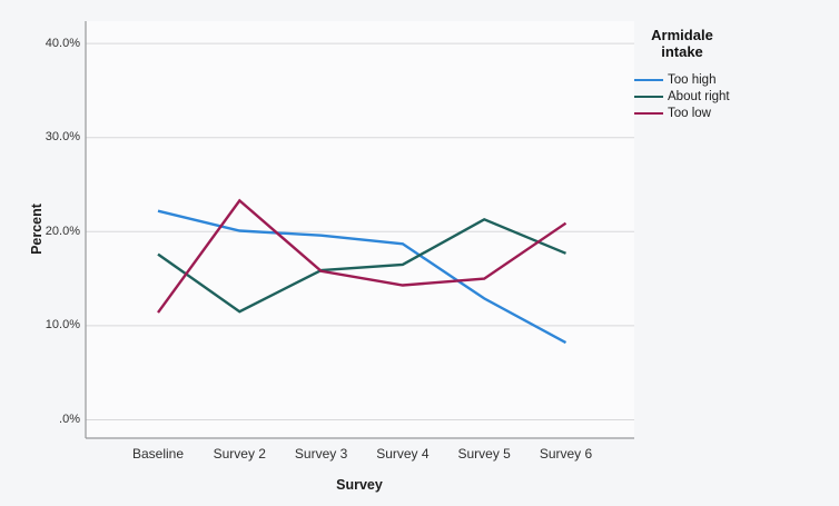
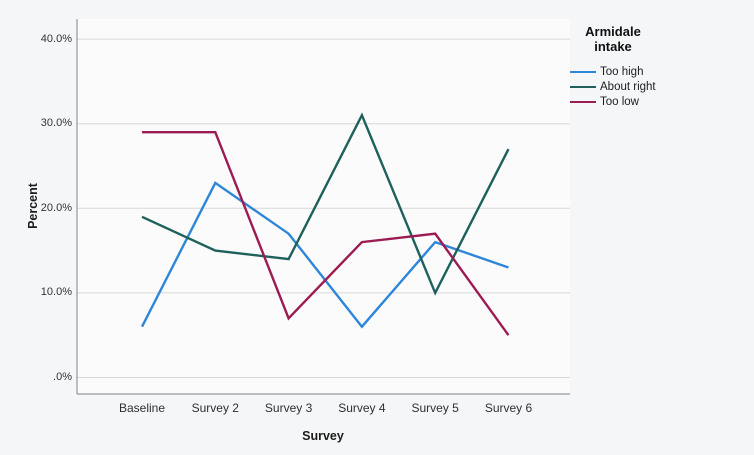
Too high/Baseline: 22% -> 6%
About right/Baseline: 18% -> 19%
Too low/Baseline: 11% -> 29%
Too high/Survey 2: 20% -> 23%
About right/Survey 2: 12% -> 15%
Too low/Survey 2: 23% -> 29%
Too high/Survey 3: 20% -> 17%
About right/Survey 3: 16% -> 14%
Too low/Survey 3: 16% -> 7%
Too high/Survey 4: 19% -> 6%
About right/Survey 4: 16% -> 31%
Too low/Survey 4: 14% -> 16%
Too high/Survey 5: 13% -> 16%
About right/Survey 5: 21% -> 10%
Too low/Survey 5: 15% -> 17%
Too high/Survey 6: 8% -> 13%
About right/Survey 6: 18% -> 27%
Too low/Survey 6: 21% -> 5%
